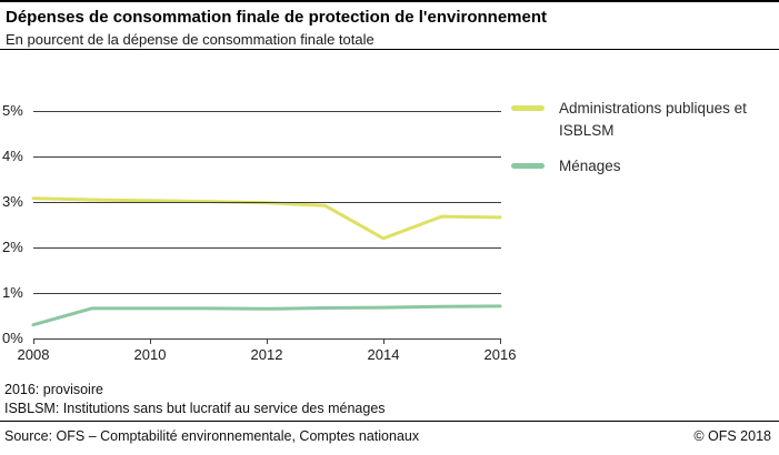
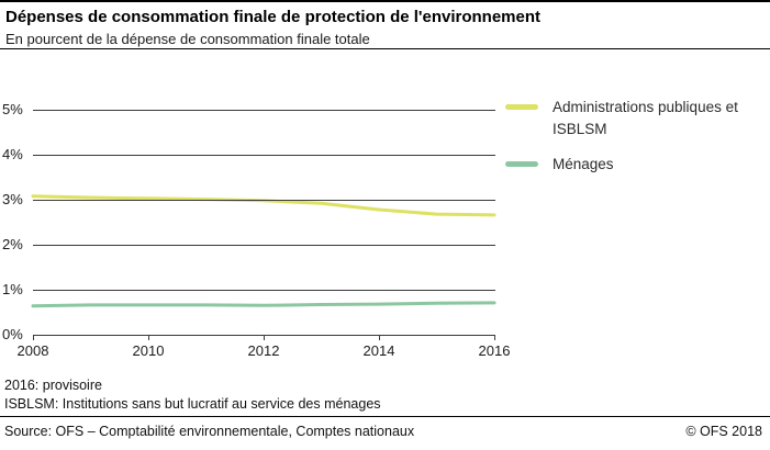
Ménages/2008: 0.3% -> 0.6%
Administrations publiques et ISBLSM/2014: 2.2% -> 2.8%
